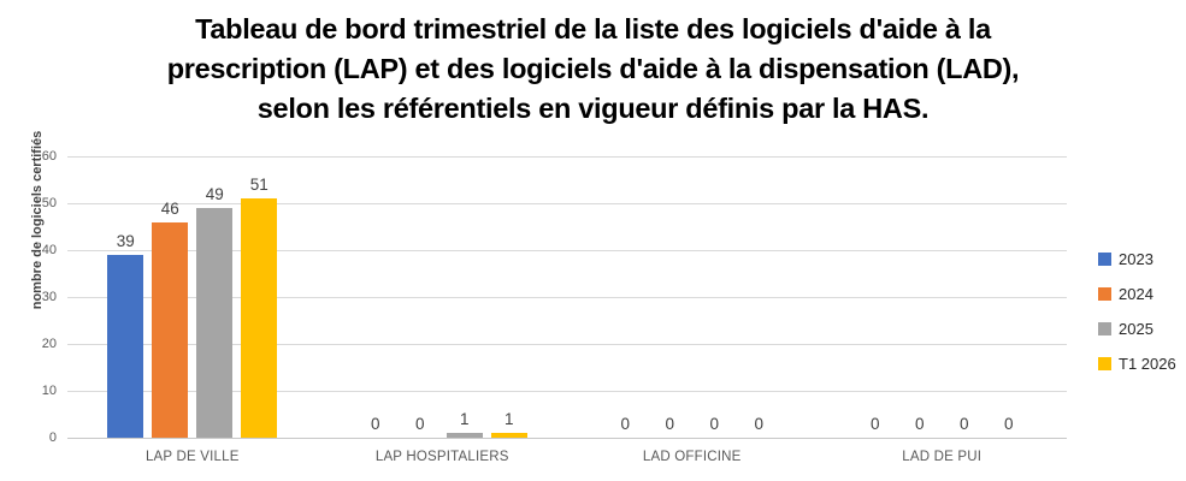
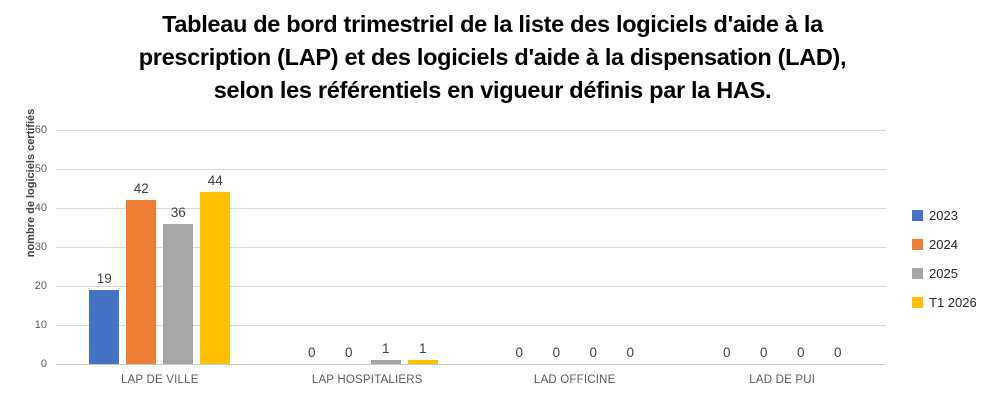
2023/LAP DE VILLE: 39 -> 19
2024/LAP DE VILLE: 46 -> 42
2025/LAP DE VILLE: 49 -> 36
T1 2026/LAP DE VILLE: 51 -> 44
